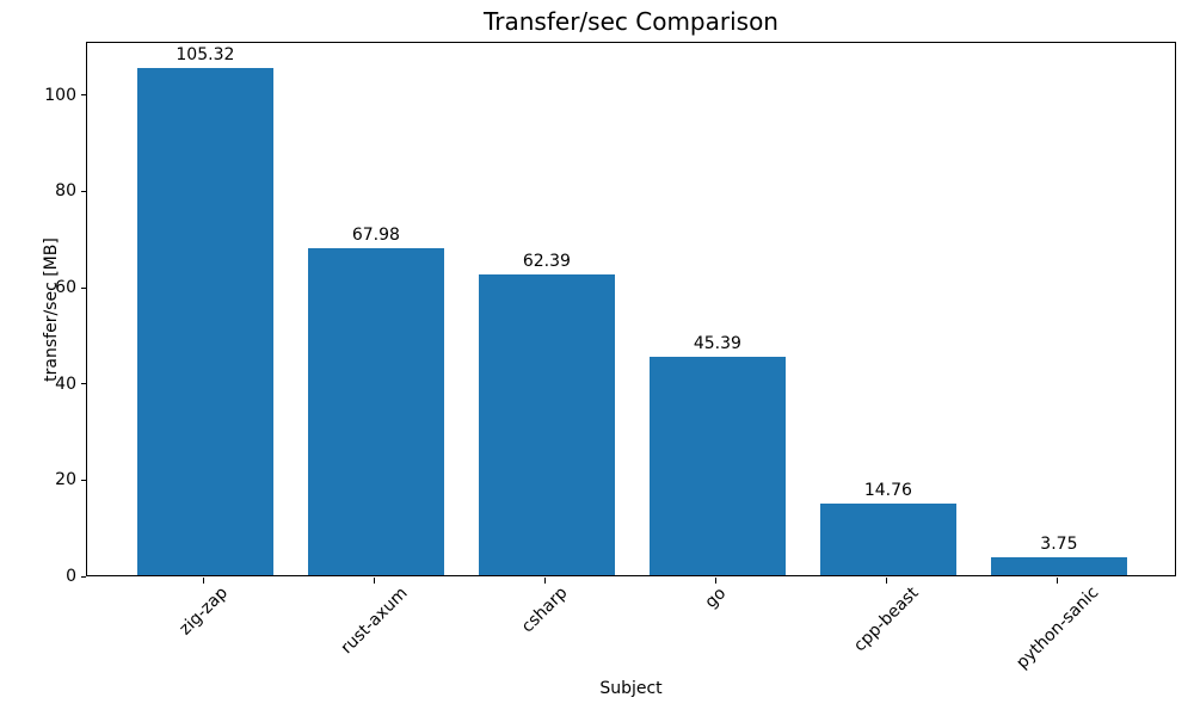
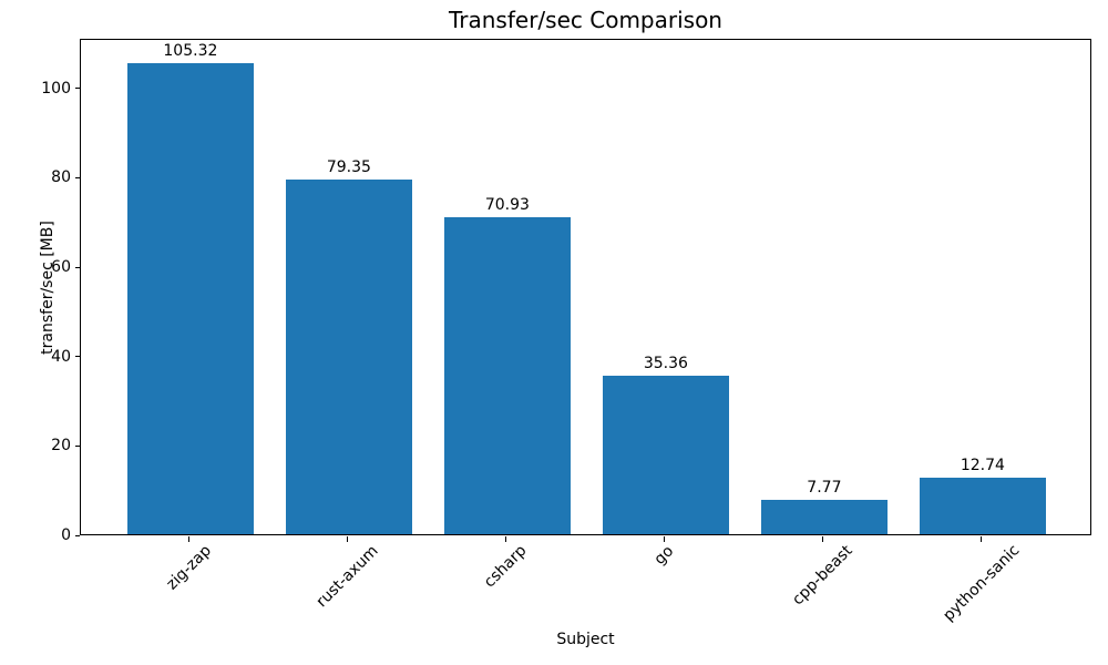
rust-axum: 67.98 -> 79.35
csharp: 62.39 -> 70.93
go: 45.39 -> 35.36
cpp-beast: 14.76 -> 7.77
python-sanic: 3.75 -> 12.74
